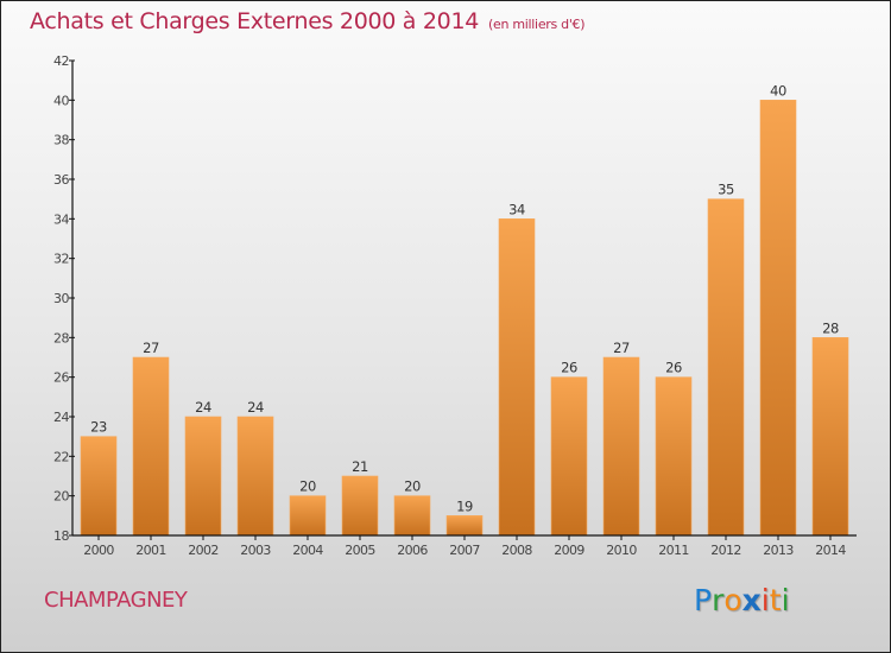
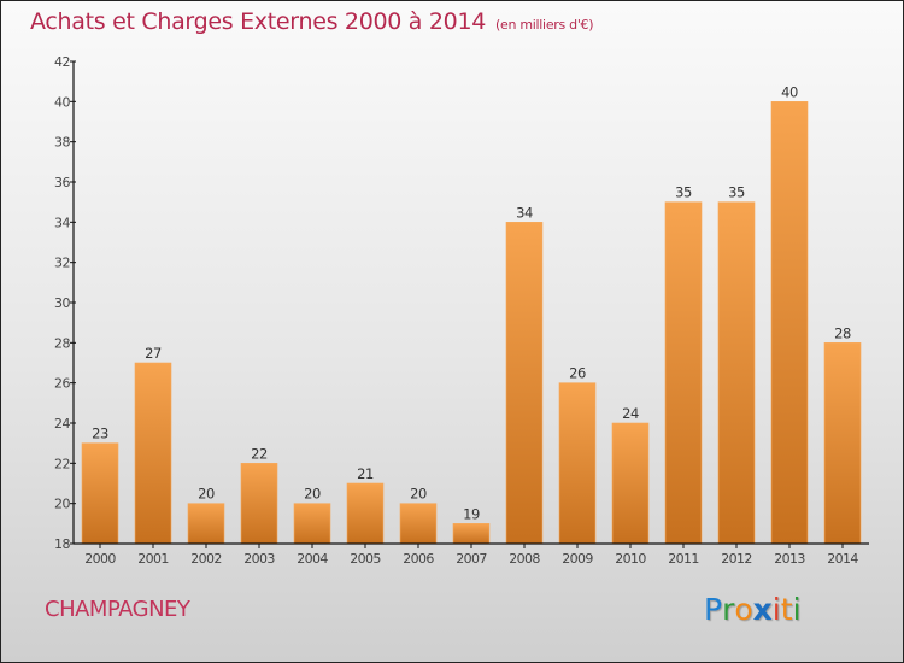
2002: 24 -> 20
2003: 24 -> 22
2010: 27 -> 24
2011: 26 -> 35
